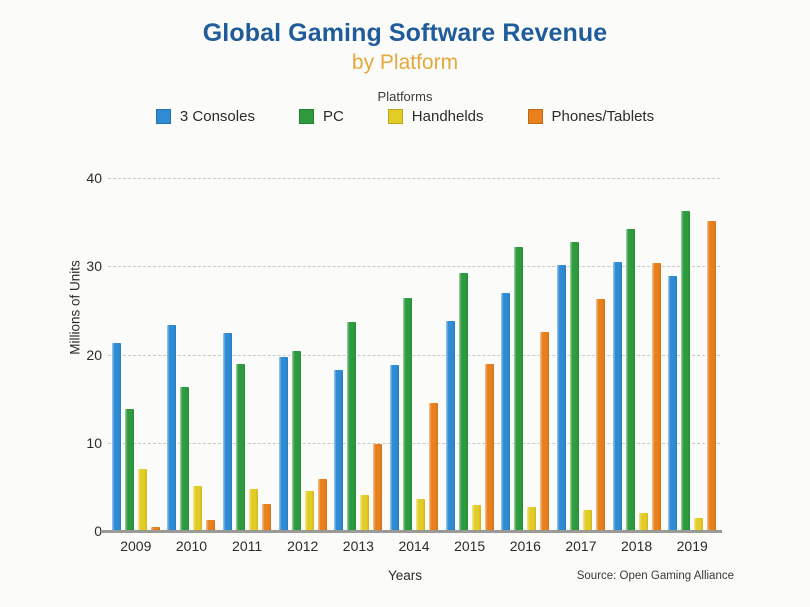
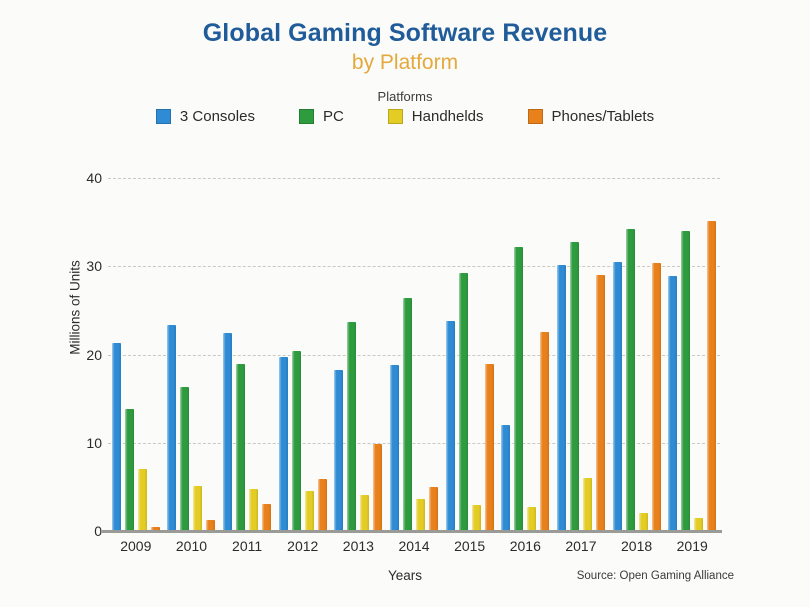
Phones/Tablets/2014: 14 -> 5
3 Consoles/2016: 27 -> 12
Handhelds/2017: 2 -> 6
Phones/Tablets/2017: 26 -> 29
PC/2019: 36 -> 34
